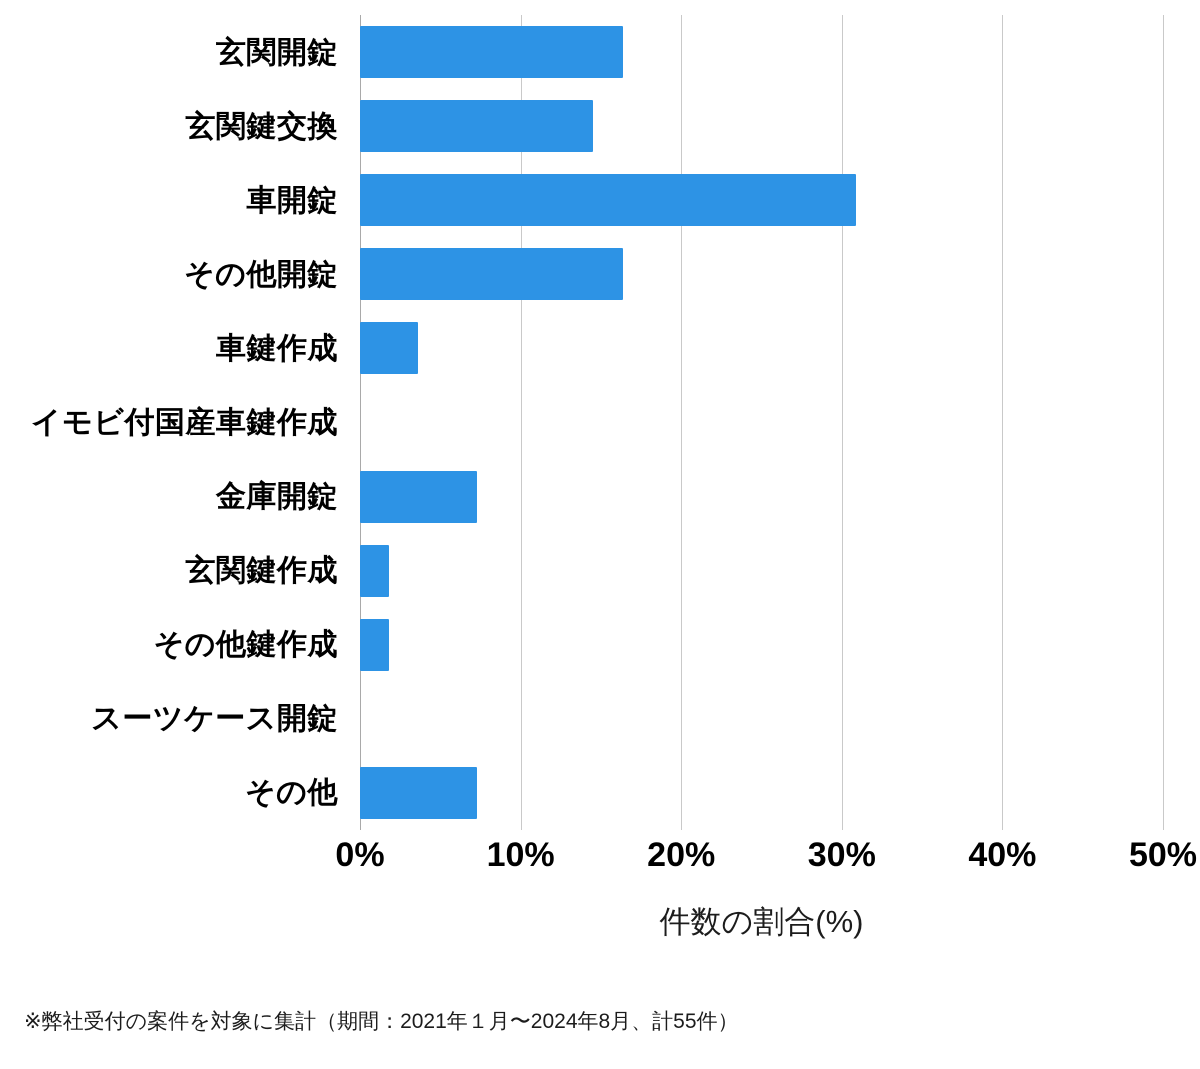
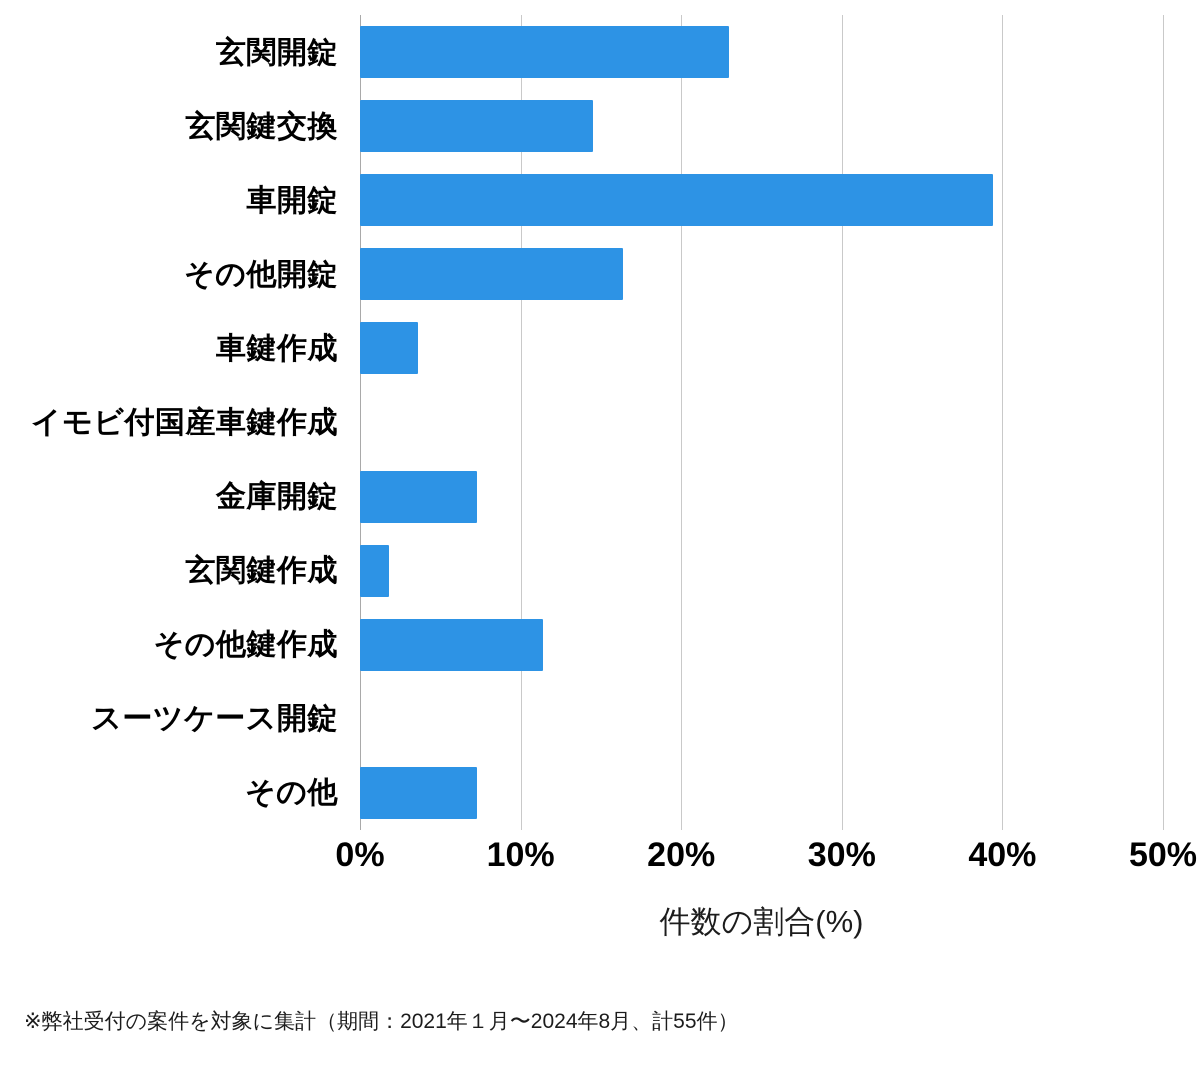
玄関開錠: 16.4% -> 23.0%
車開錠: 30.9% -> 39.4%
その他鍵作成: 1.8% -> 11.4%
